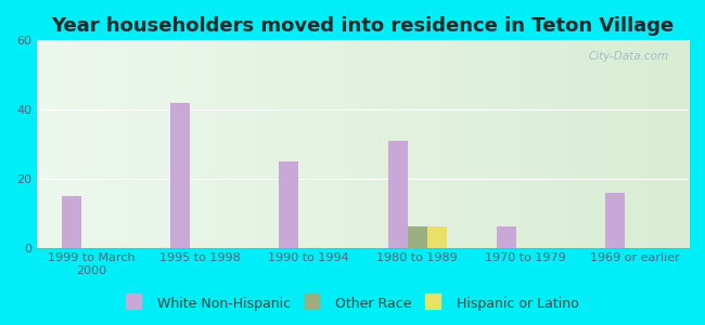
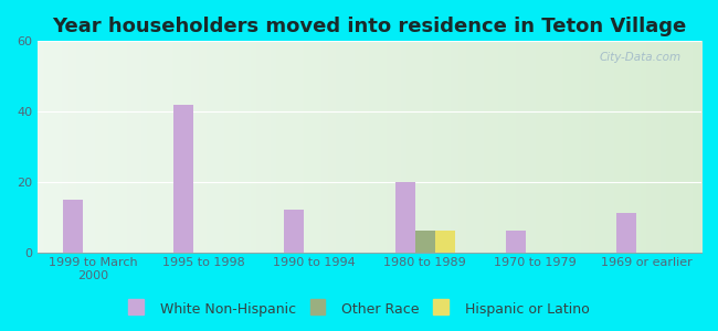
White Non-Hispanic/1990 to 1994: 25 -> 12
White Non-Hispanic/1980 to 1989: 31 -> 20
White Non-Hispanic/1969 or earlier: 16 -> 11
